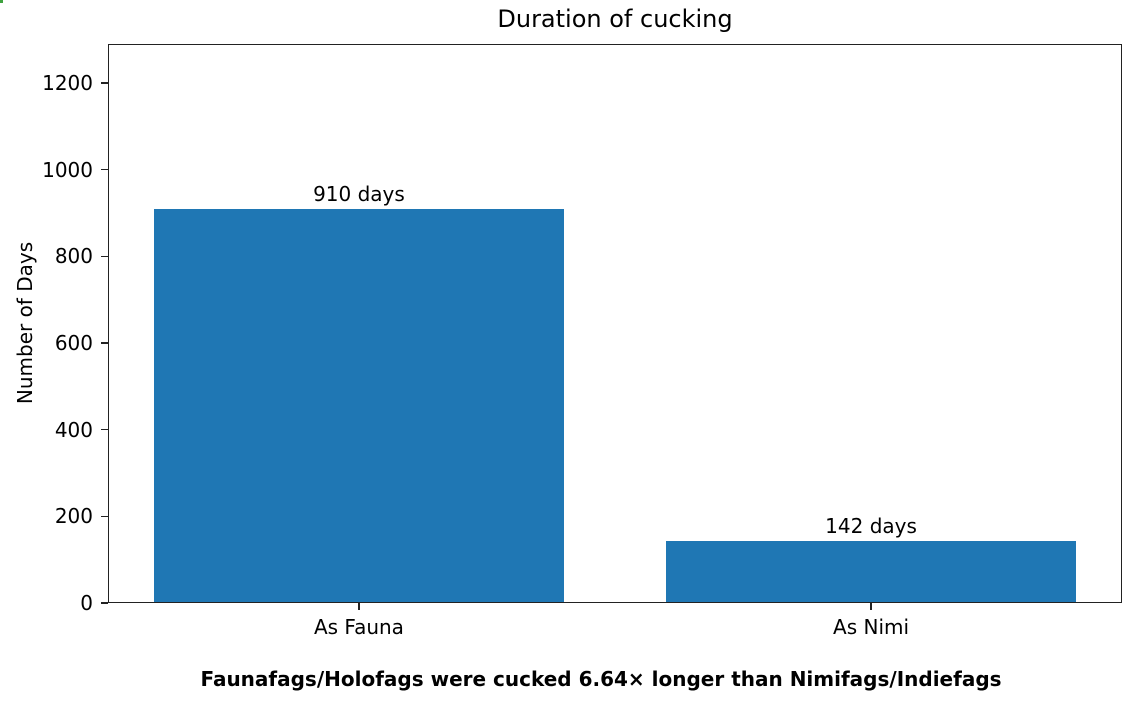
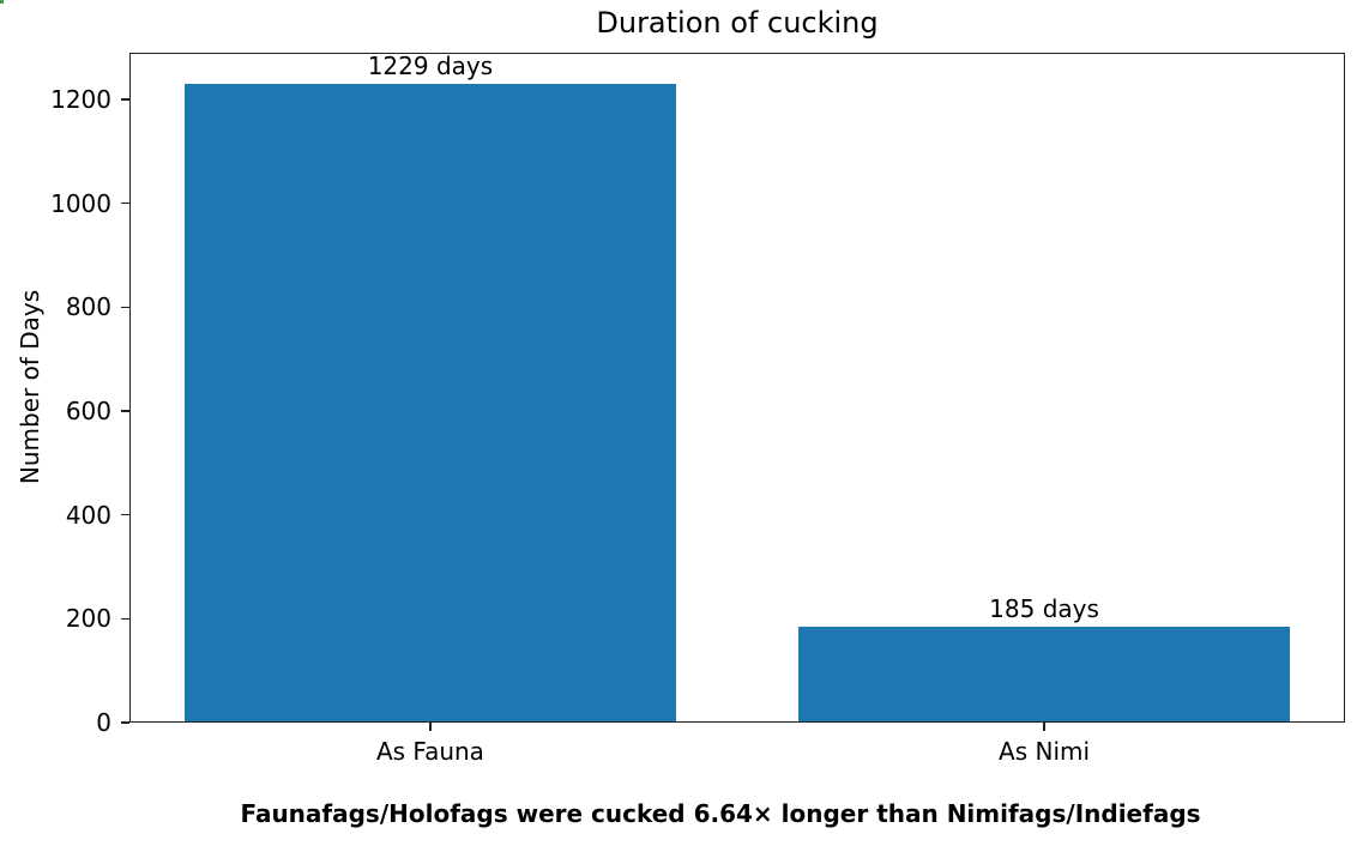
As Fauna: 910 -> 1229
As Nimi: 142 -> 185
